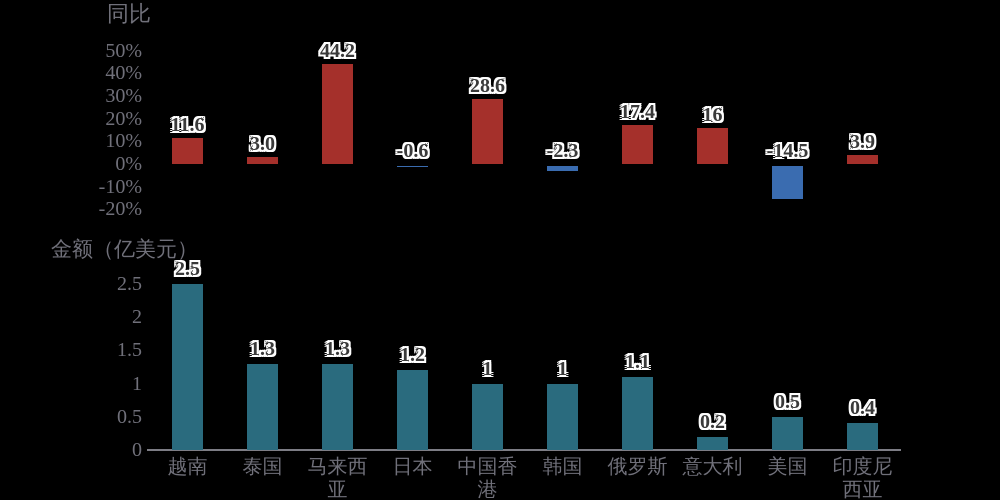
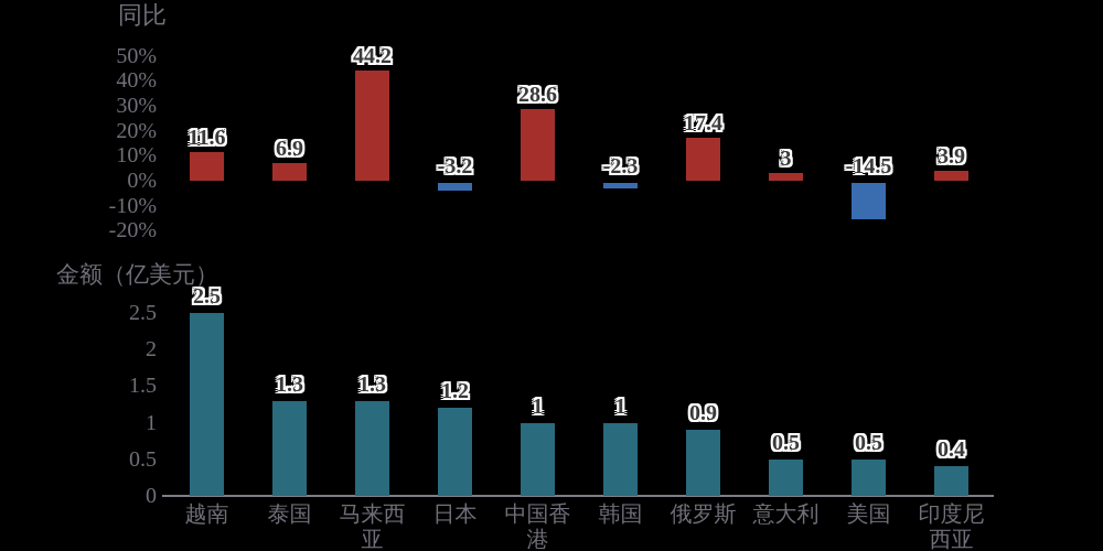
同比/泰国: 3.0 -> 6.9
同比/日本: -0.6 -> -3.2
同比/意大利: 16 -> 3
金额（亿美元）/俄罗斯: 1.1 -> 0.9
金额（亿美元）/意大利: 0.2 -> 0.5
